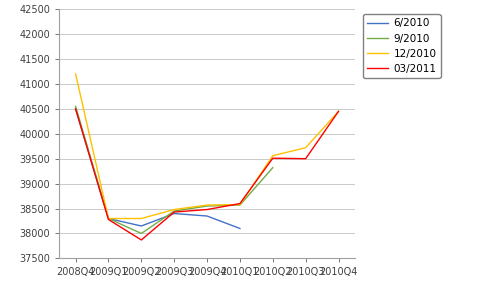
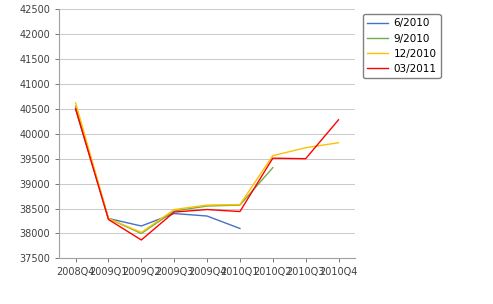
12/2010/2008Q4: 41200 -> 40620
12/2010/2009Q2: 38300 -> 38020
03/2011/2010Q1: 38600 -> 38440
12/2010/2010Q4: 40450 -> 39820
03/2011/2010Q4: 40450 -> 40280
